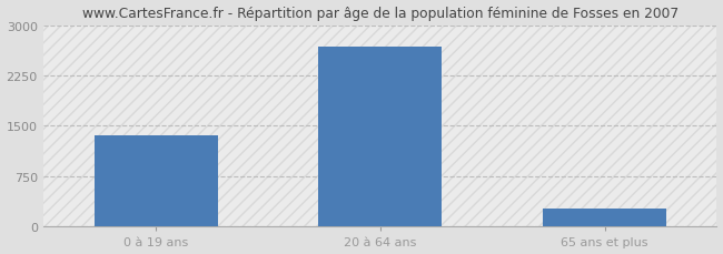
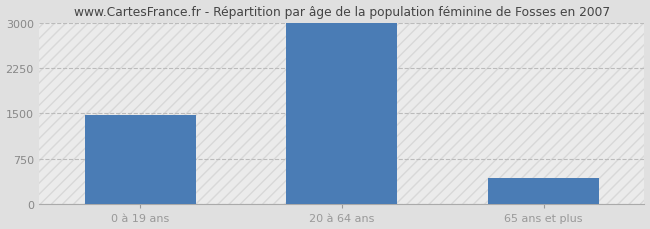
0 à 19 ans: 1360 -> 1480
20 à 64 ans: 2680 -> 3000
65 ans et plus: 260 -> 420
